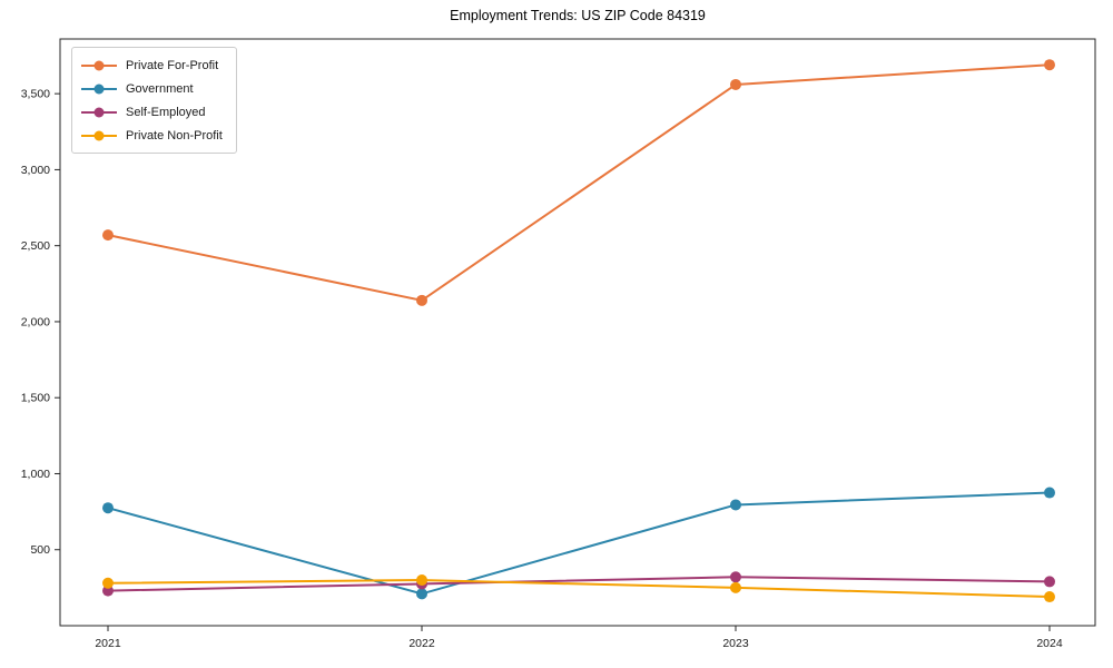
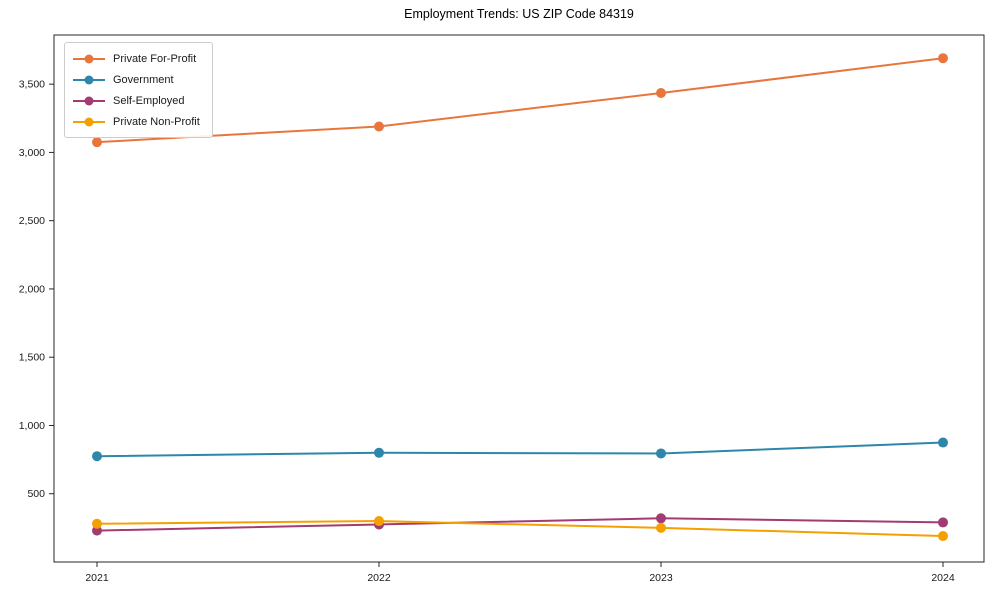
Private For-Profit/2021: 2570 -> 3080
Private For-Profit/2022: 2140 -> 3190
Government/2022: 210 -> 800
Private For-Profit/2023: 3560 -> 3440
